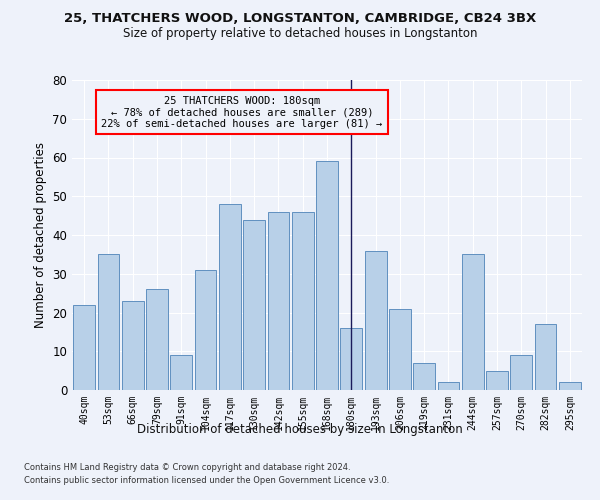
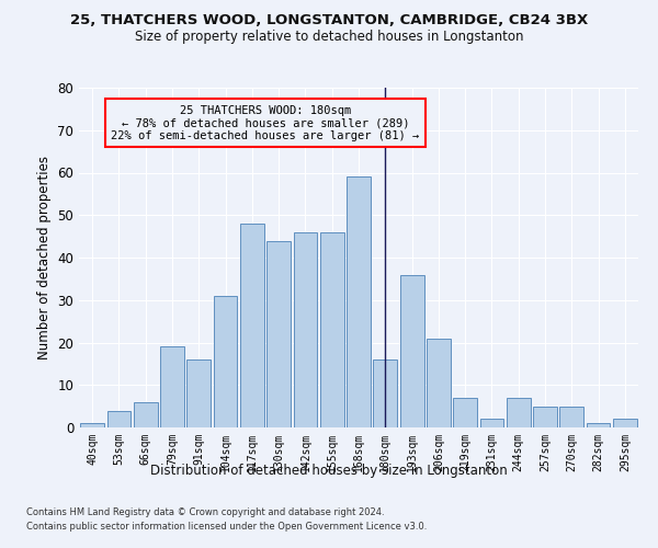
40sqm: 22 -> 1
53sqm: 35 -> 4
66sqm: 23 -> 6
79sqm: 26 -> 19
91sqm: 9 -> 16
244sqm: 35 -> 7
270sqm: 9 -> 5
282sqm: 17 -> 1
